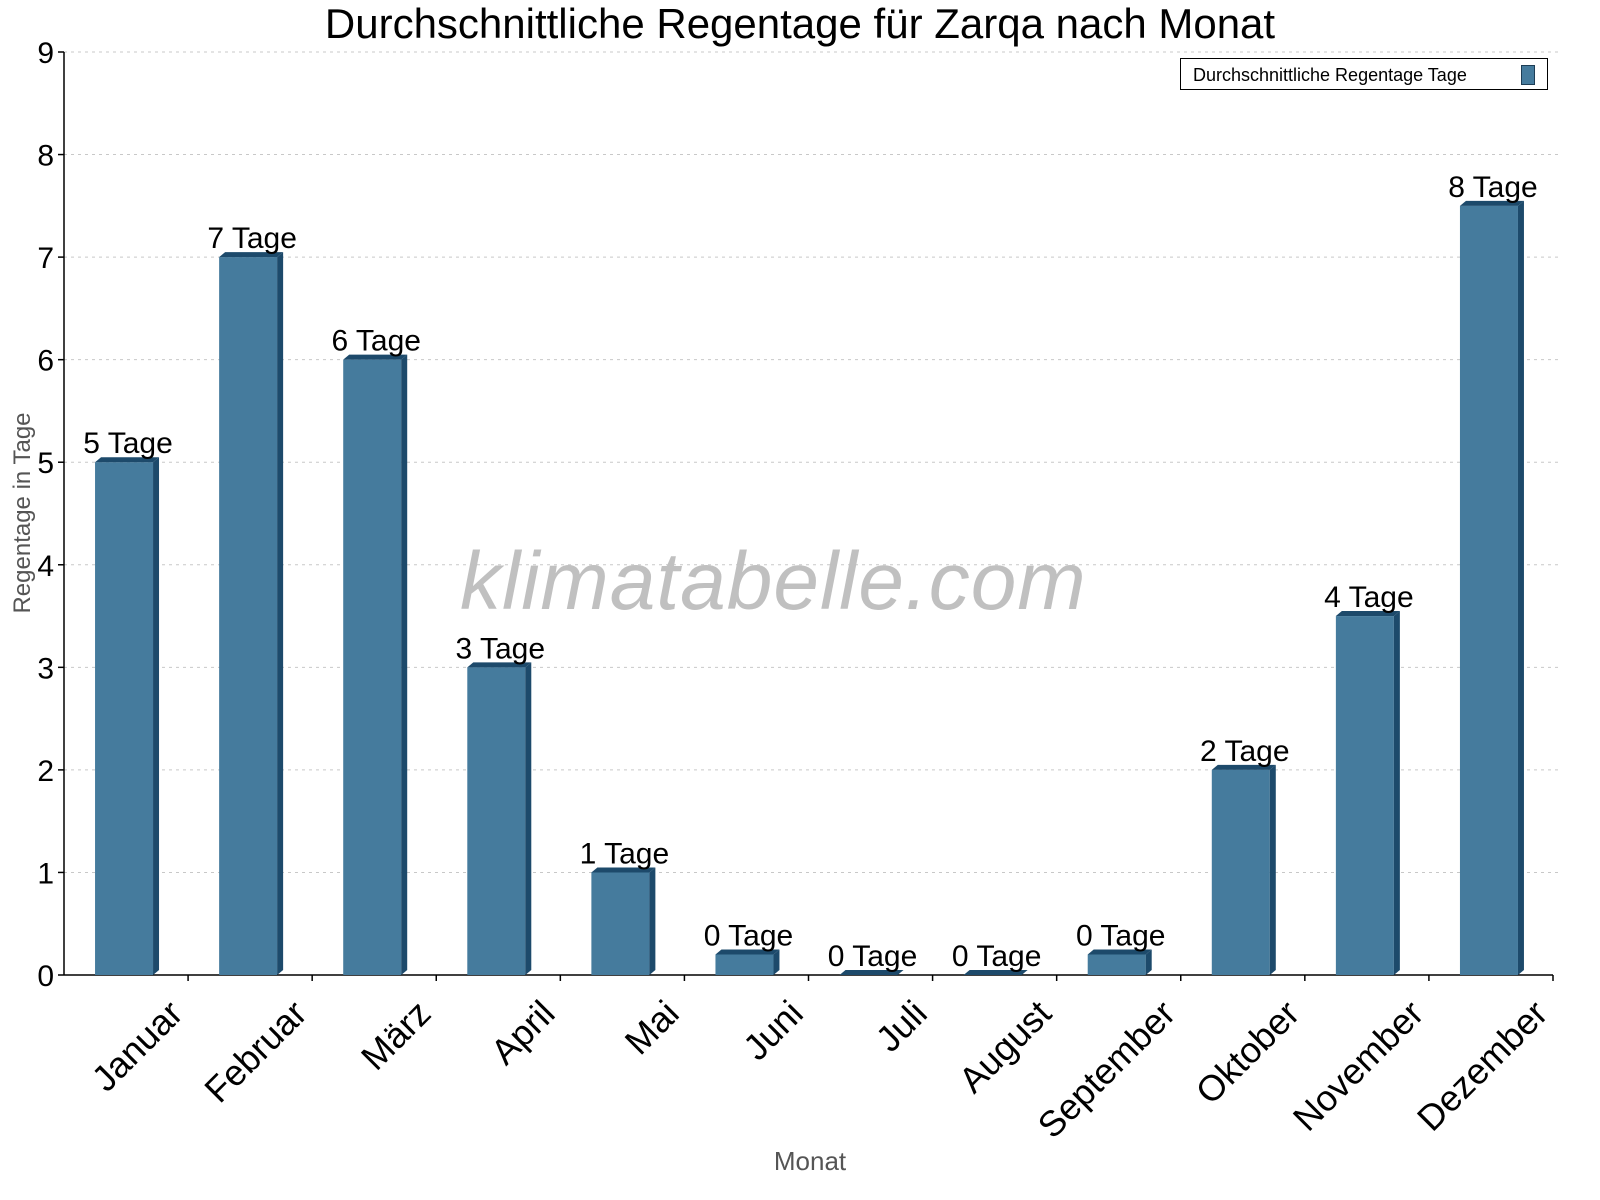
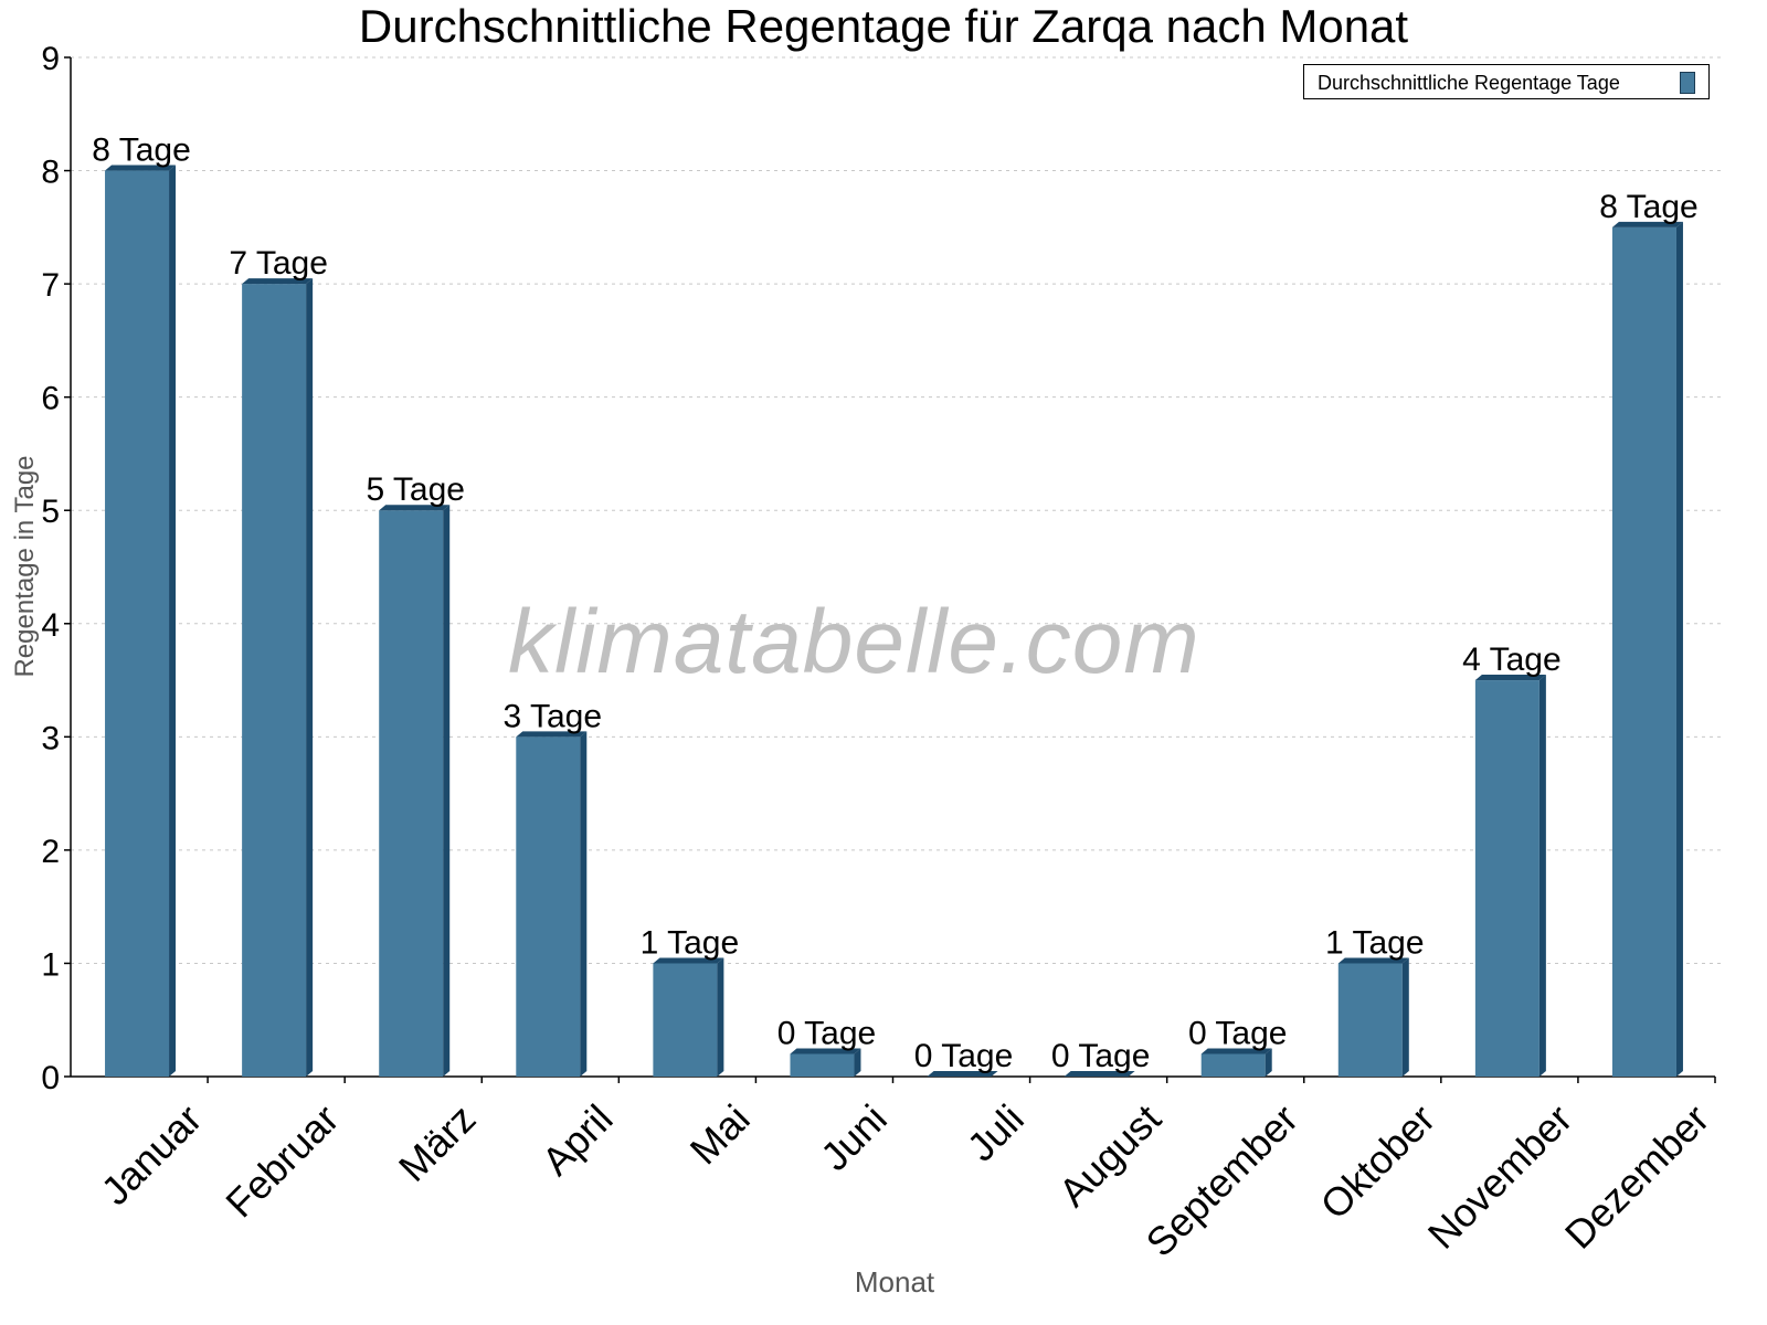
Januar: 5 -> 8
März: 6 -> 5
Oktober: 2 -> 1
